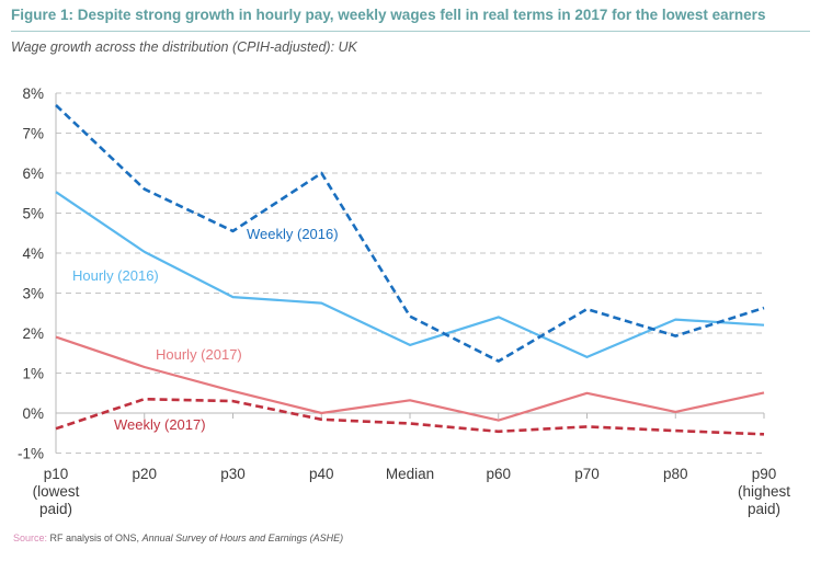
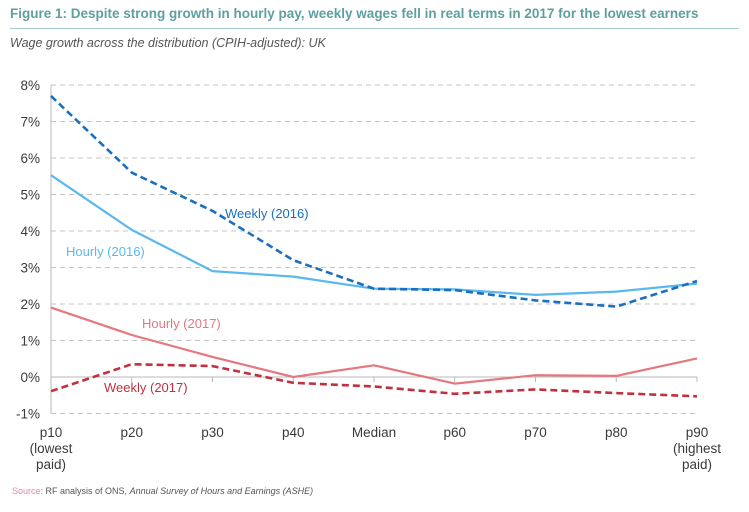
Weekly (2016)/p40: 6.0% -> 3.2%
Hourly (2016)/Median: 1.7% -> 2.4%
Weekly (2016)/p60: 1.3% -> 2.4%
Weekly (2016)/p70: 2.6% -> 2.1%
Hourly (2016)/p70: 1.4% -> 2.2%
Hourly (2017)/p70: 0.5% -> 0.1%
Hourly (2016)/p90 (highest paid): 2.2% -> 2.6%
